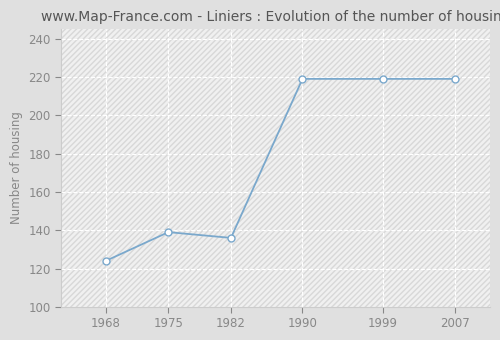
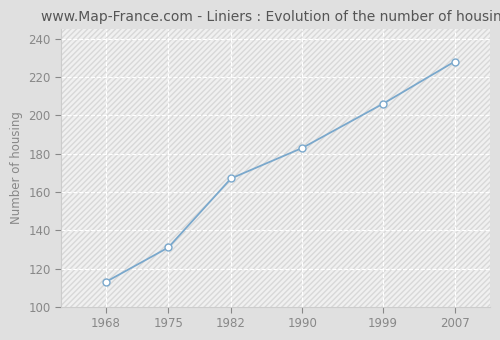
1968: 124 -> 113
1975: 139 -> 131
1982: 136 -> 167
1990: 219 -> 183
1999: 219 -> 206
2007: 219 -> 228
